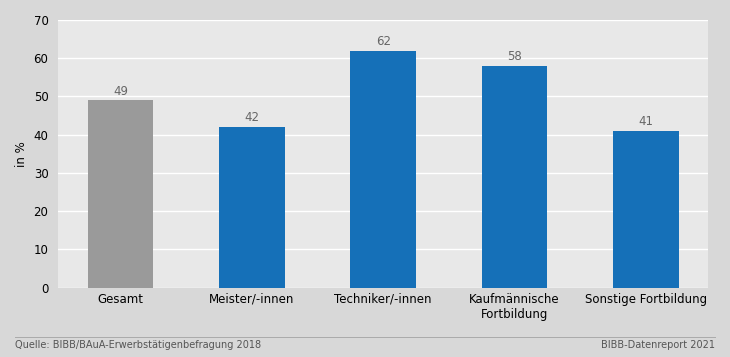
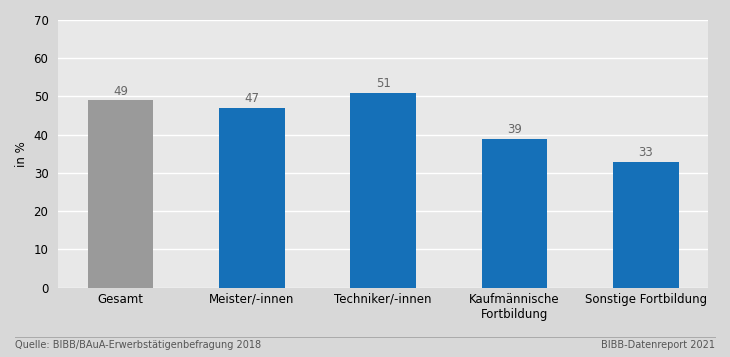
Meister/-innen: 42 -> 47
Techniker/-innen: 62 -> 51
Kaufmännische Fortbildung: 58 -> 39
Sonstige Fortbildung: 41 -> 33
